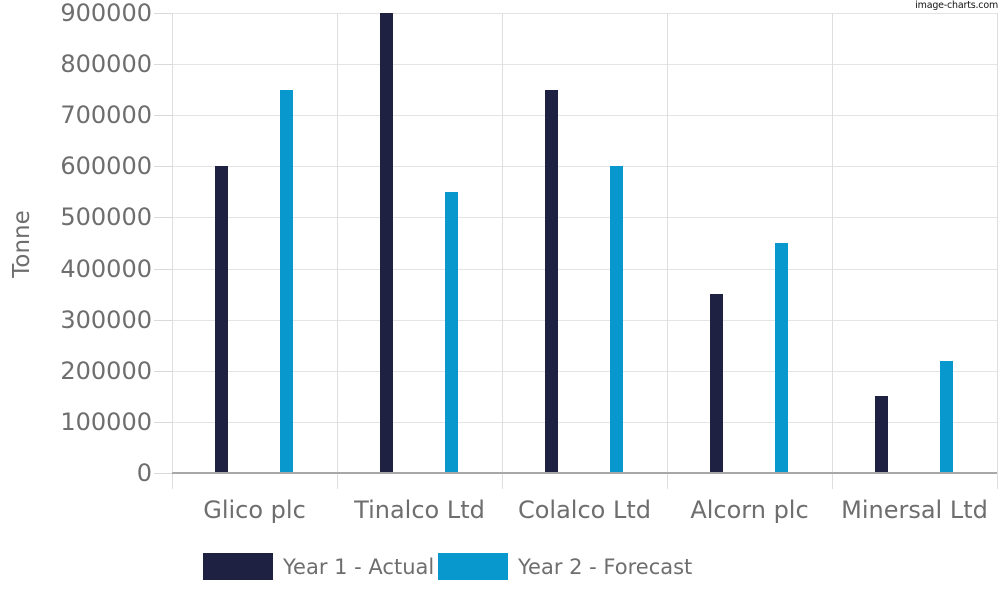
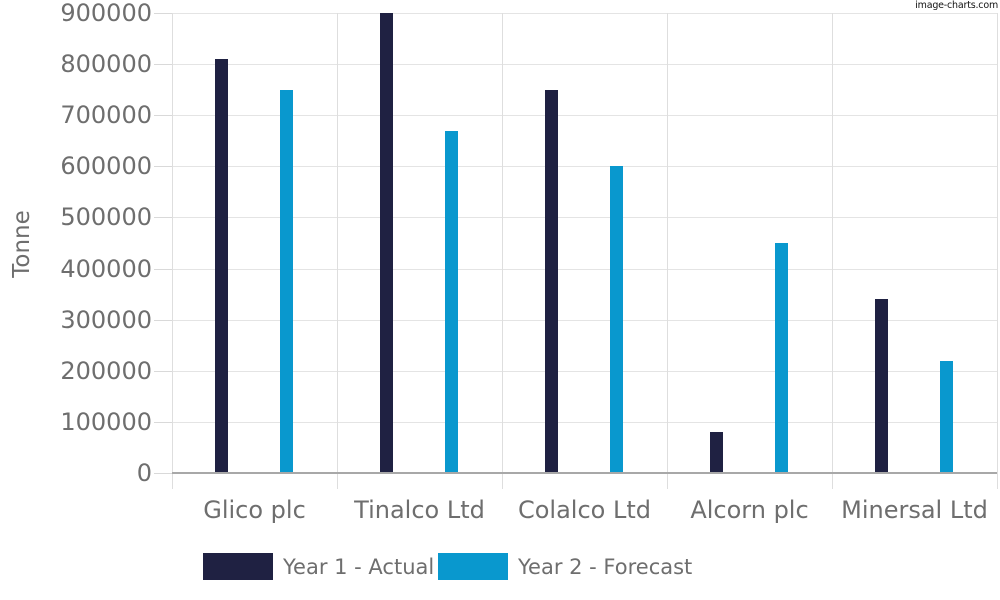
Year 1 - Actual/Glico plc: 600000 -> 810000
Year 2 - Forecast/Tinalco Ltd: 550000 -> 670000
Year 1 - Actual/Alcorn plc: 350000 -> 80000
Year 1 - Actual/Minersal Ltd: 150000 -> 340000
